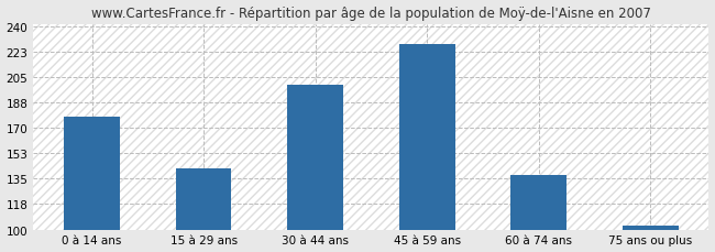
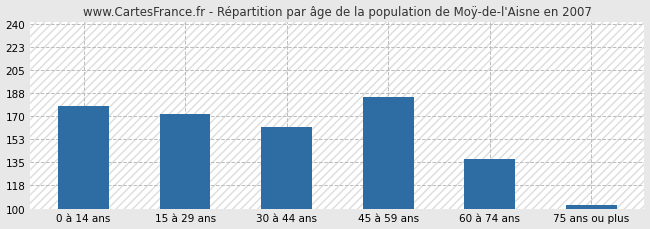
15 à 29 ans: 142 -> 172
30 à 44 ans: 200 -> 162
45 à 59 ans: 228 -> 185
